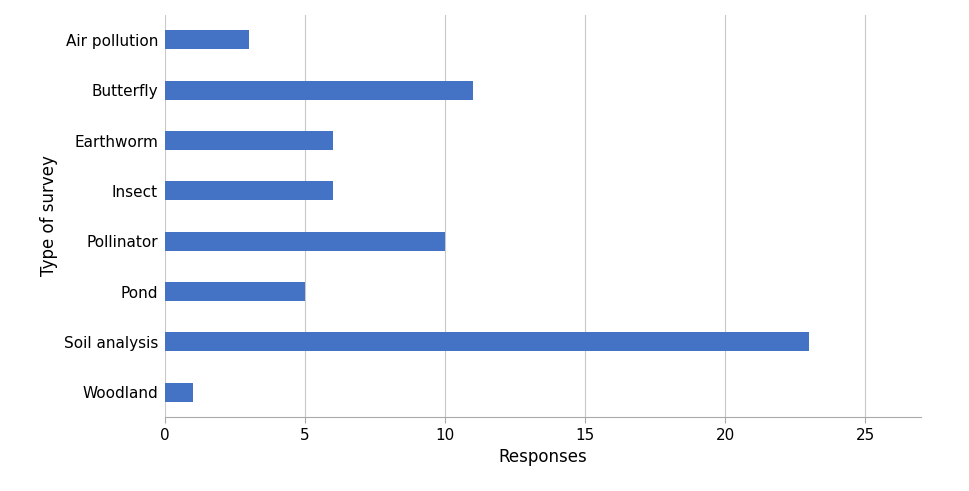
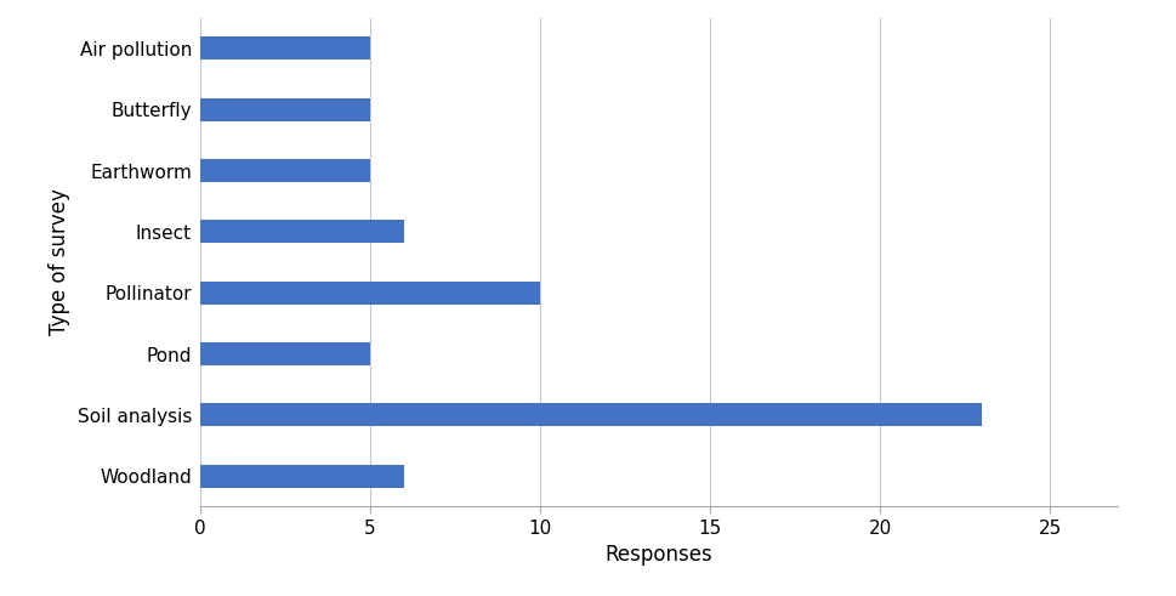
Air pollution: 3 -> 5
Butterfly: 11 -> 5
Earthworm: 6 -> 5
Woodland: 1 -> 6
